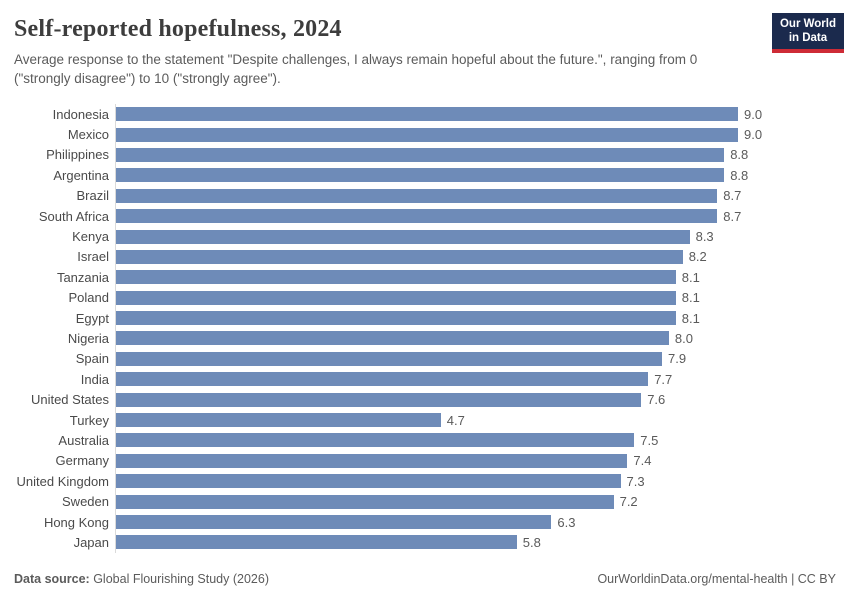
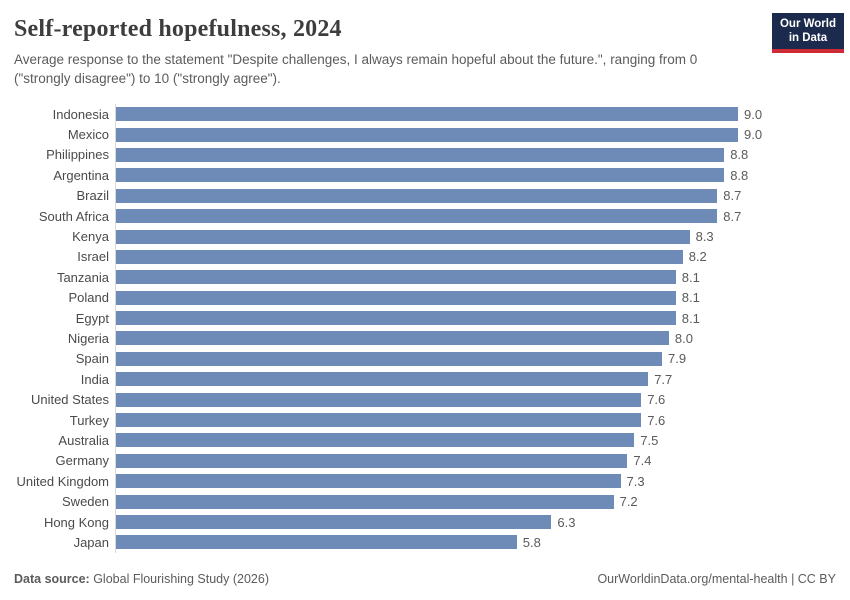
Turkey: 4.7 -> 7.6
